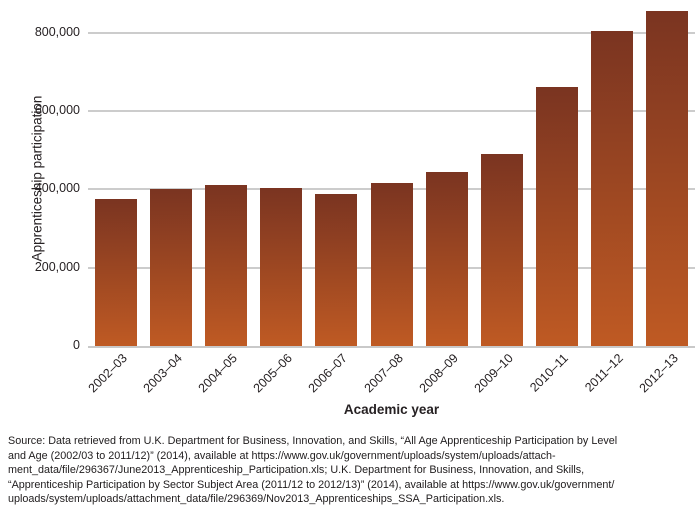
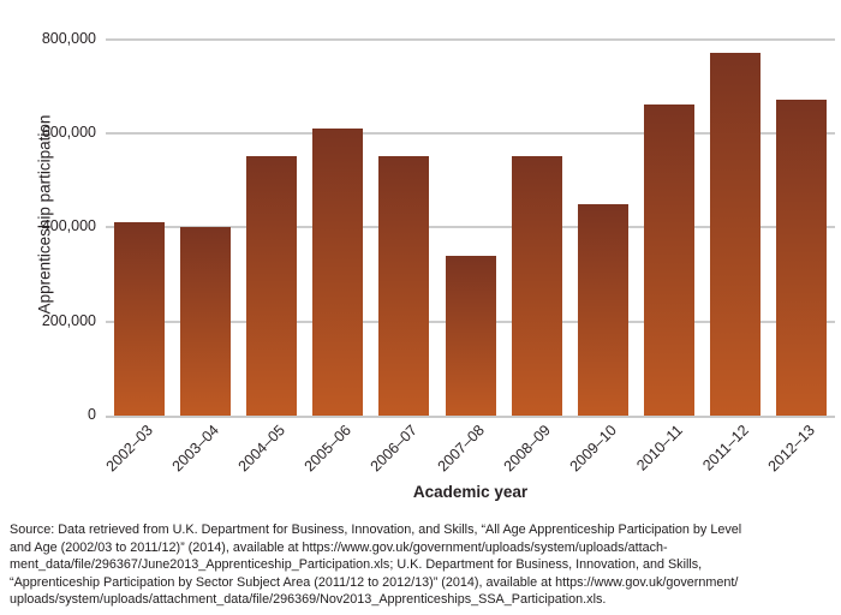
2002–03: 380000 -> 410000
2004–05: 410000 -> 550000
2005–06: 400000 -> 610000
2006–07: 390000 -> 550000
2007–08: 420000 -> 340000
2008–09: 440000 -> 550000
2009–10: 490000 -> 450000
2011–12: 800000 -> 770000
2012–13: 860000 -> 670000
